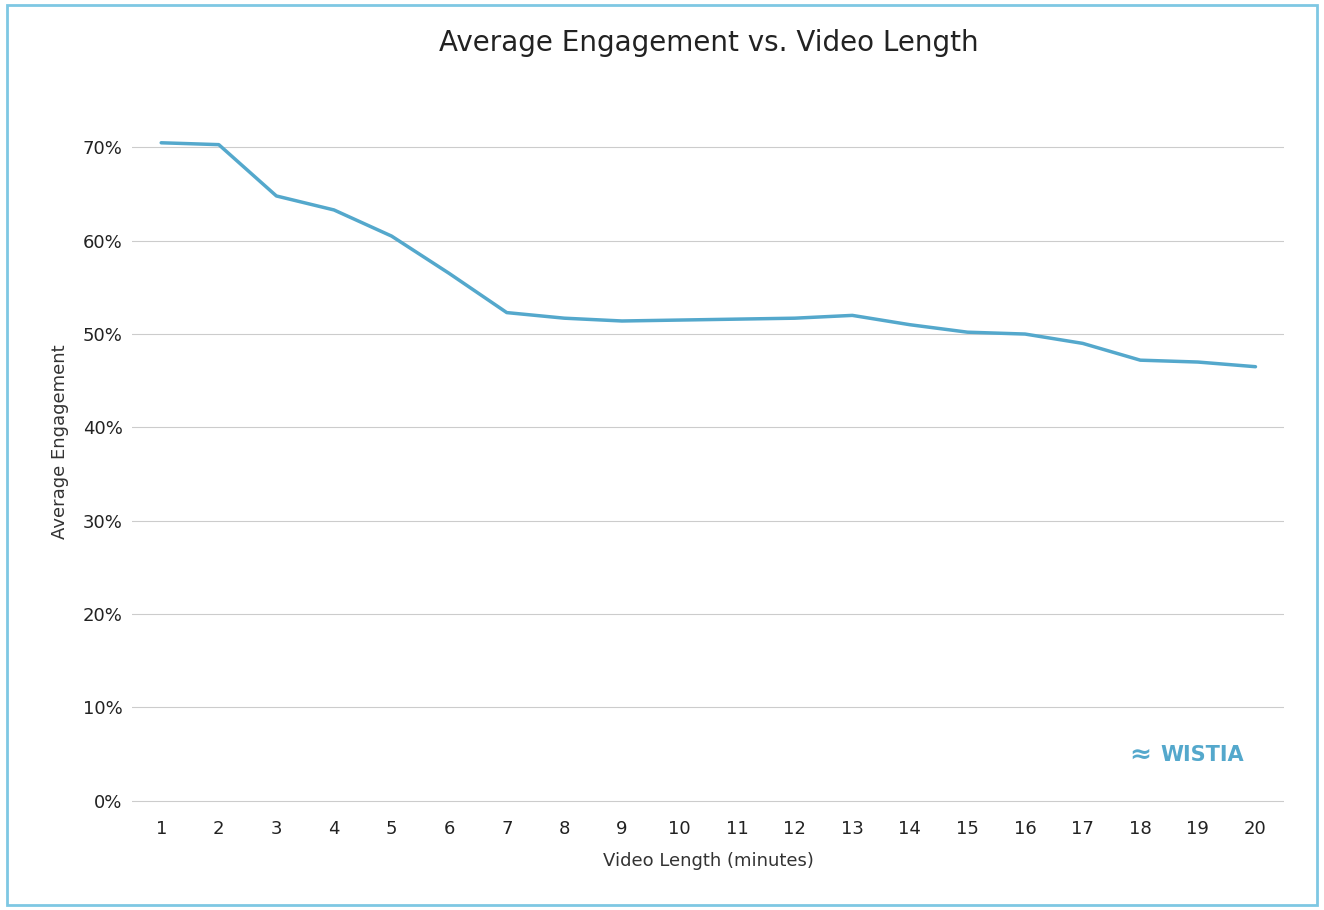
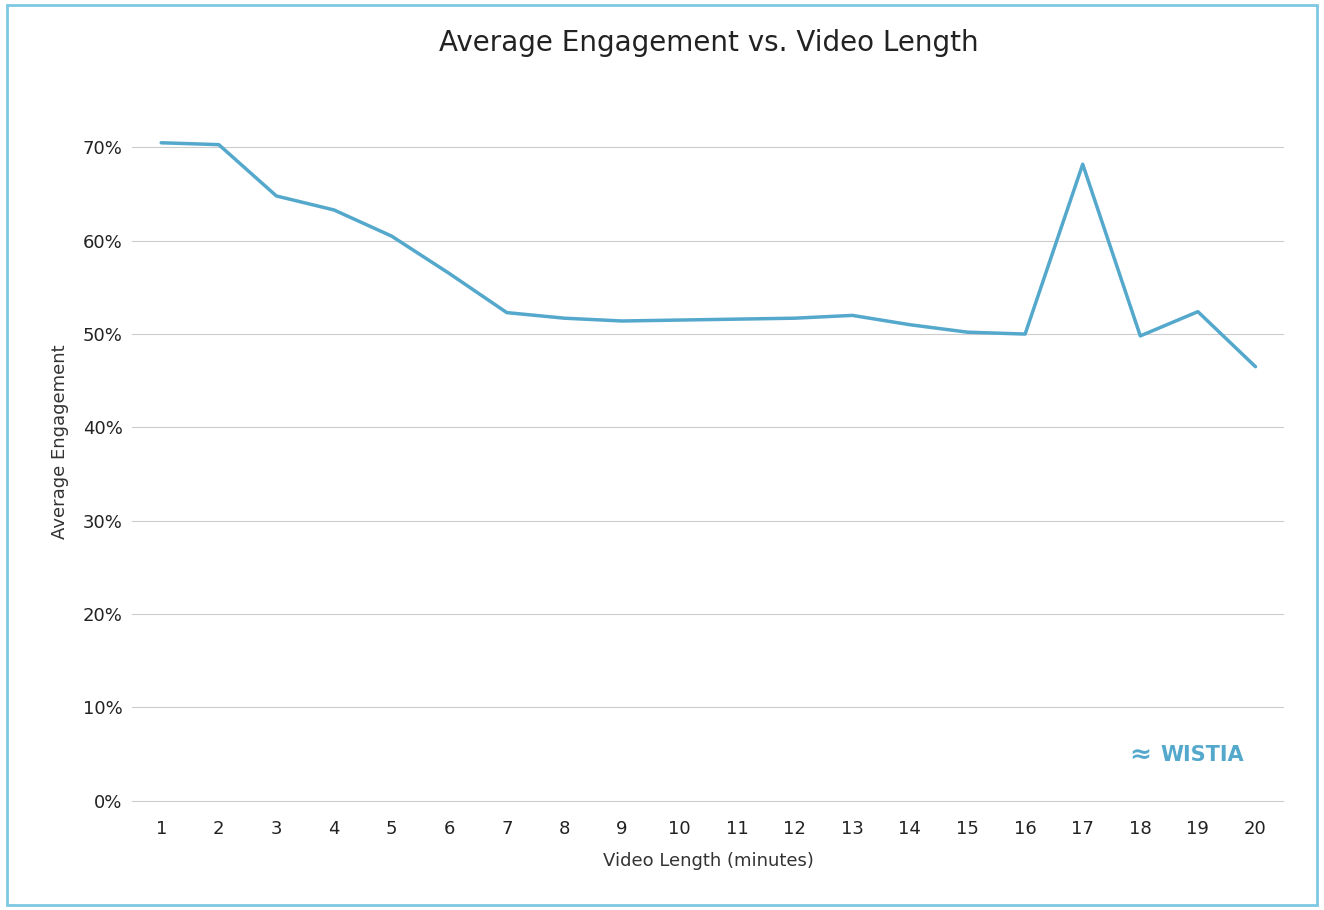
17: 49.0% -> 68.2%
18: 47.2% -> 49.8%
19: 47.0% -> 52.4%
